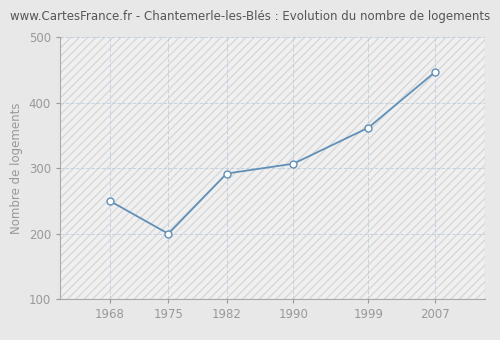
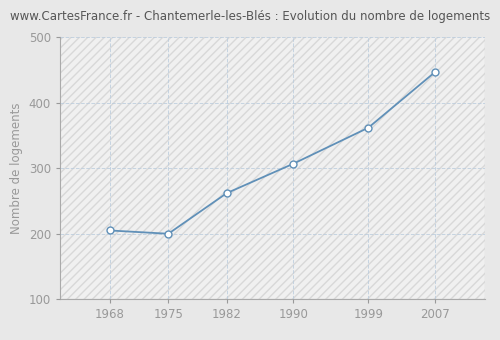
1968: 250 -> 205
1982: 292 -> 262
